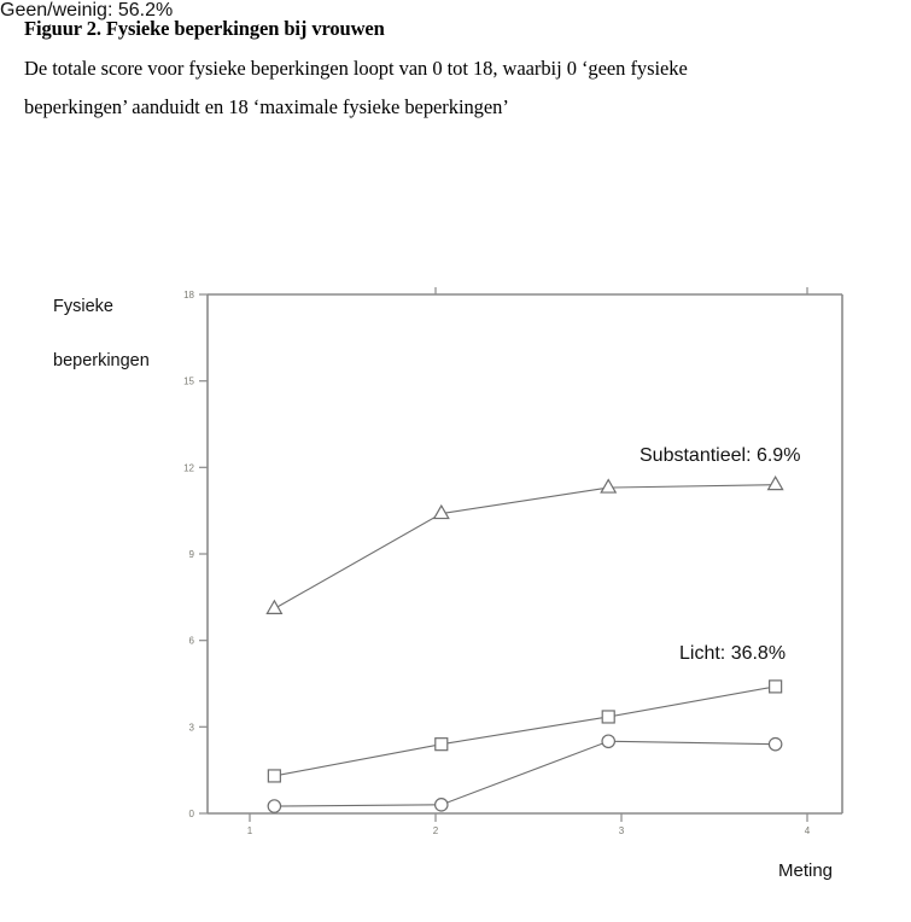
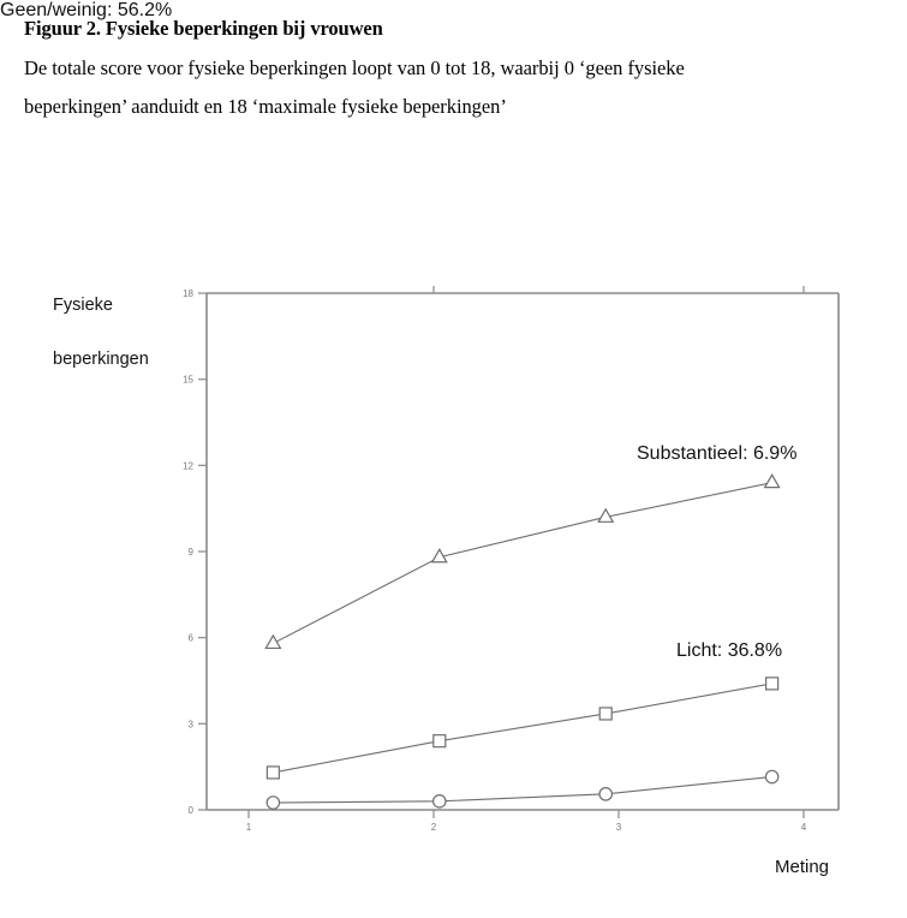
Substantieel: 6.9%/1: 7.1 -> 5.8
Substantieel: 6.9%/2: 10.4 -> 8.8
Substantieel: 6.9%/3: 11.3 -> 10.2
Geen/weinig: 56.2%/3: 2.5 -> 0.6
Geen/weinig: 56.2%/4: 2.4 -> 1.1
